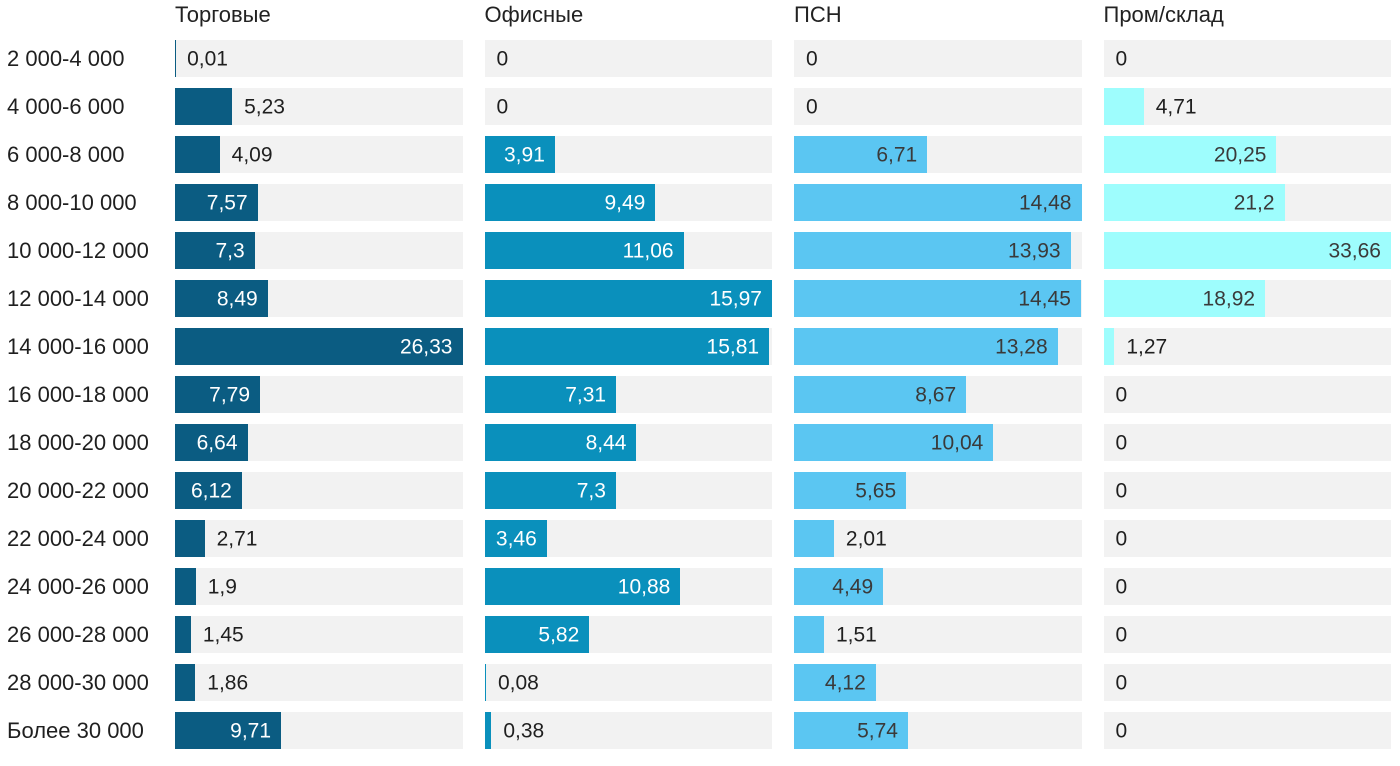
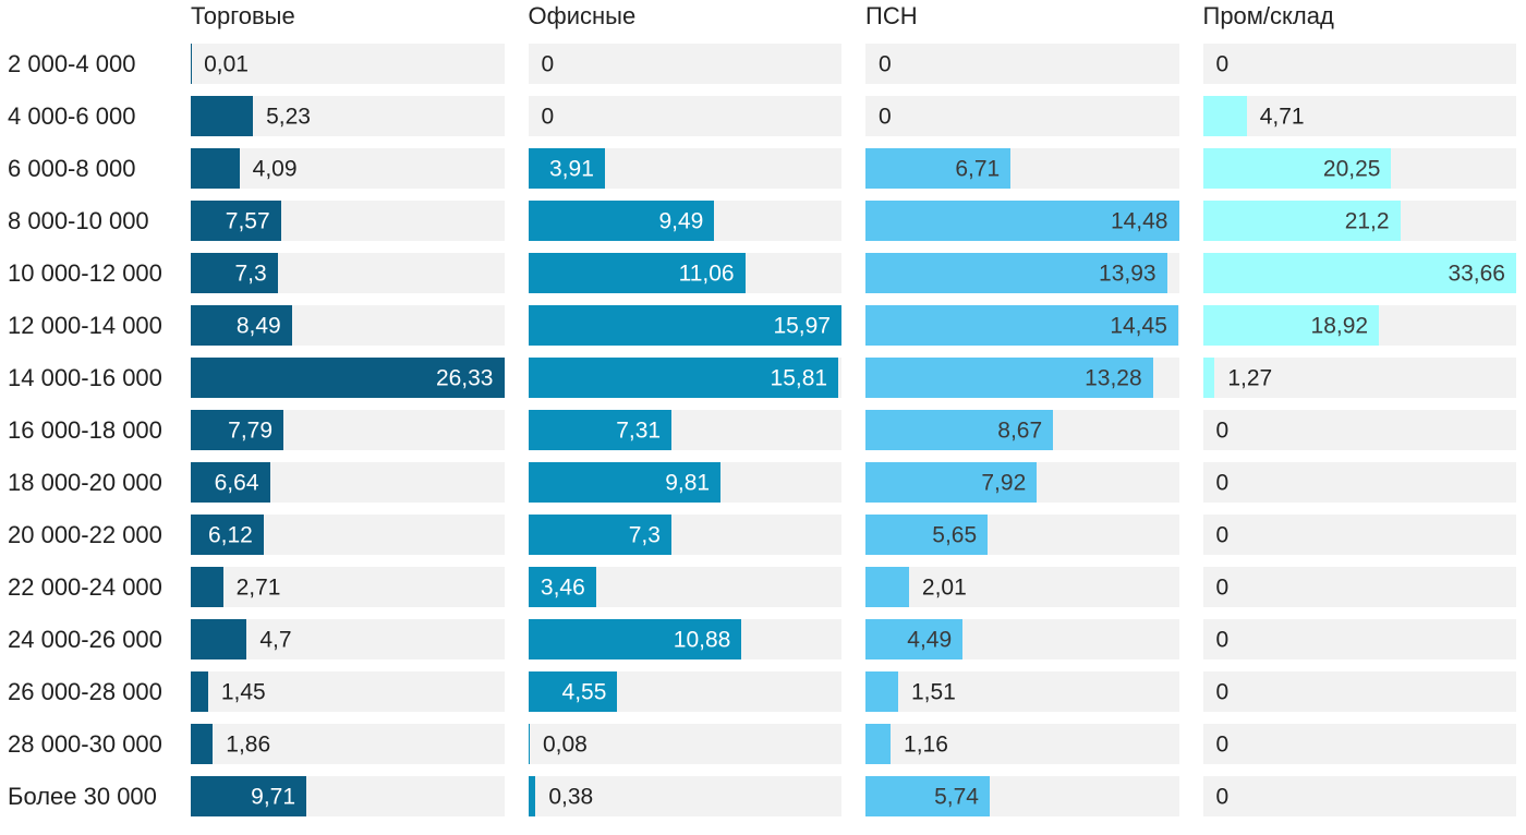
Офисные/18 000-20 000: 8,44 -> 9,81
ПСН/18 000-20 000: 10,04 -> 7,92
Торговые/24 000-26 000: 1,9 -> 4,7
Офисные/26 000-28 000: 5,82 -> 4,55
ПСН/28 000-30 000: 4,12 -> 1,16
